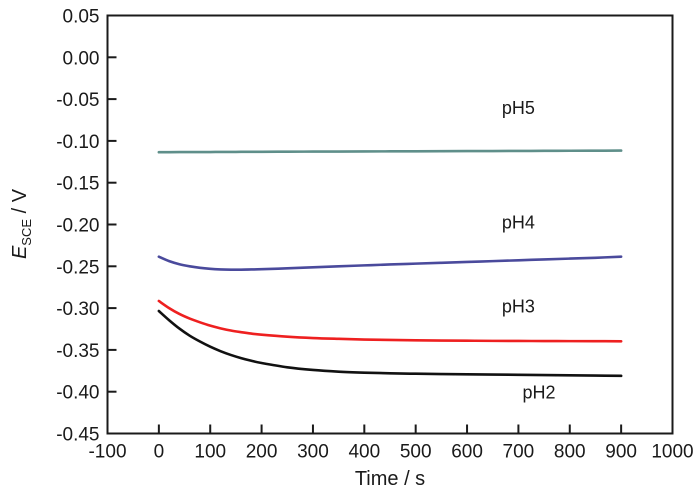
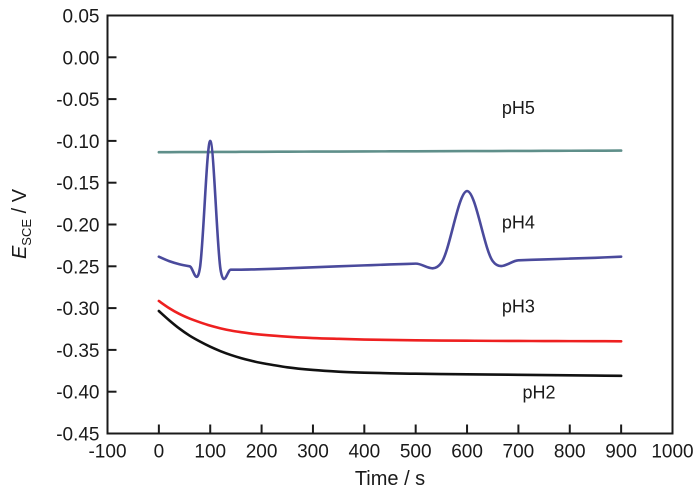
pH4/100: -0.25 -> -0.10
pH4/600: -0.24 -> -0.16
